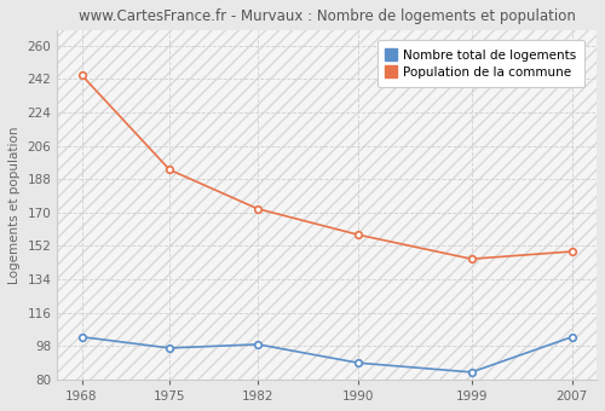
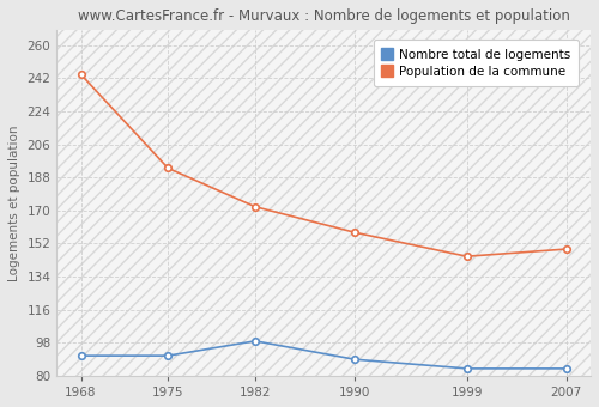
Nombre total de logements/1968: 103 -> 91
Nombre total de logements/1975: 97 -> 91
Nombre total de logements/2007: 103 -> 84
